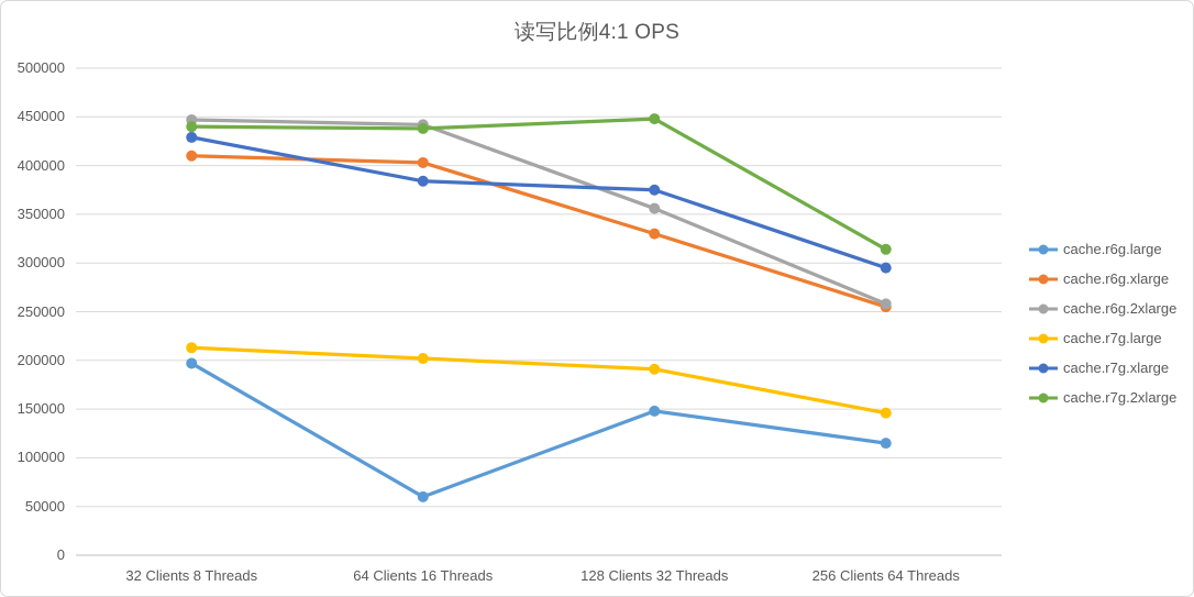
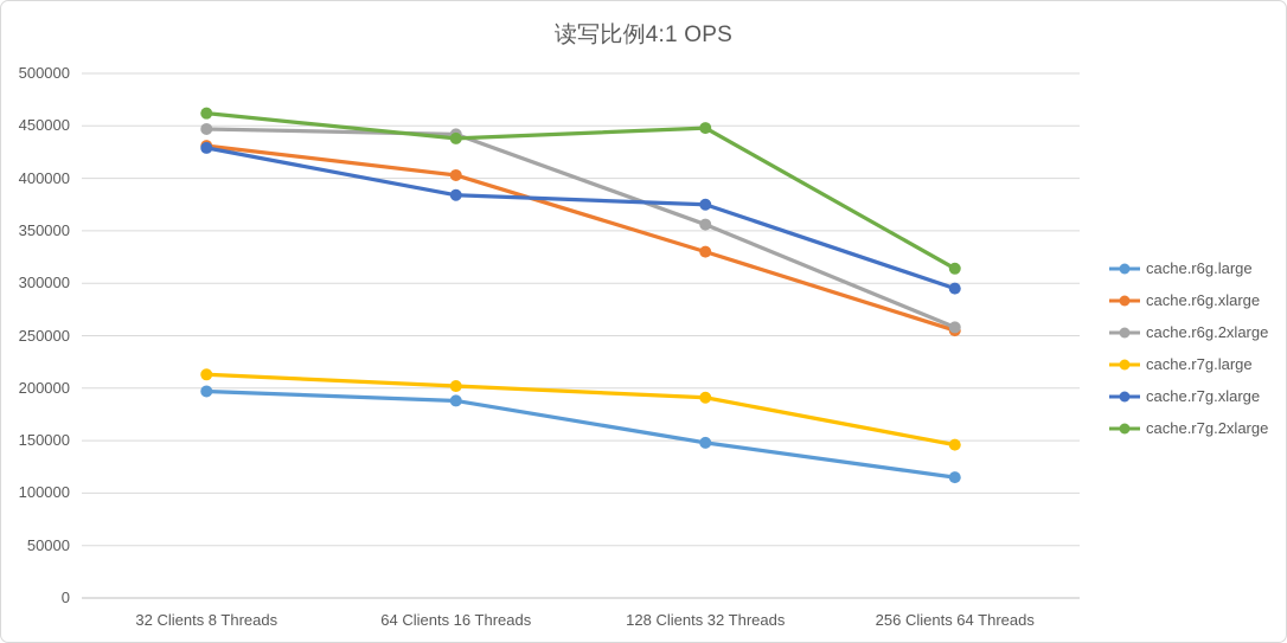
cache.r6g.xlarge/32 Clients 8 Threads: 410000 -> 430000
cache.r7g.2xlarge/32 Clients 8 Threads: 440000 -> 460000
cache.r6g.large/64 Clients 16 Threads: 60000 -> 190000
